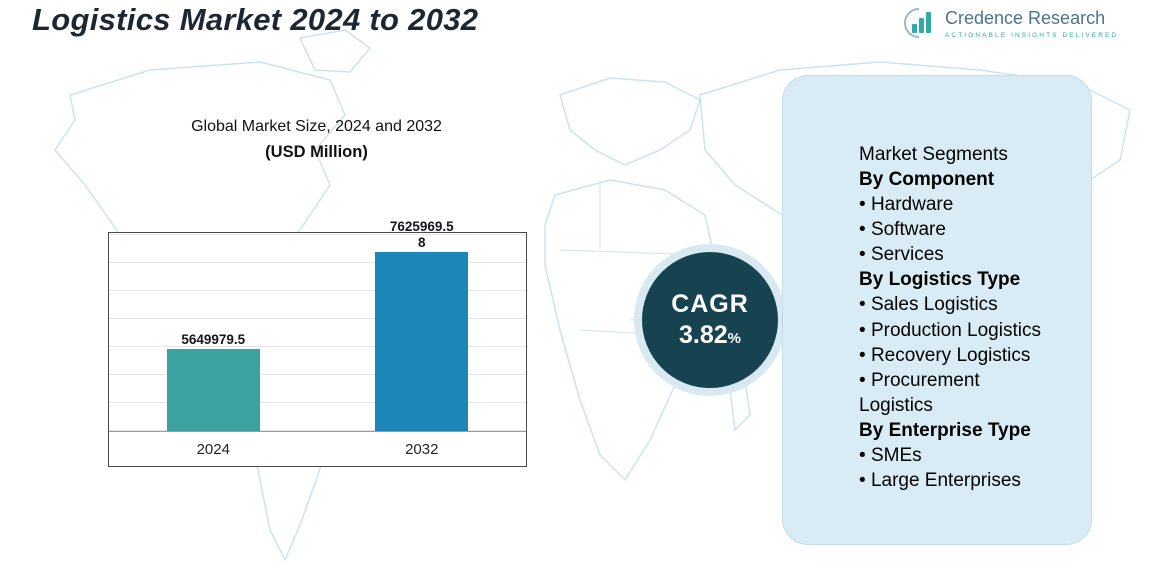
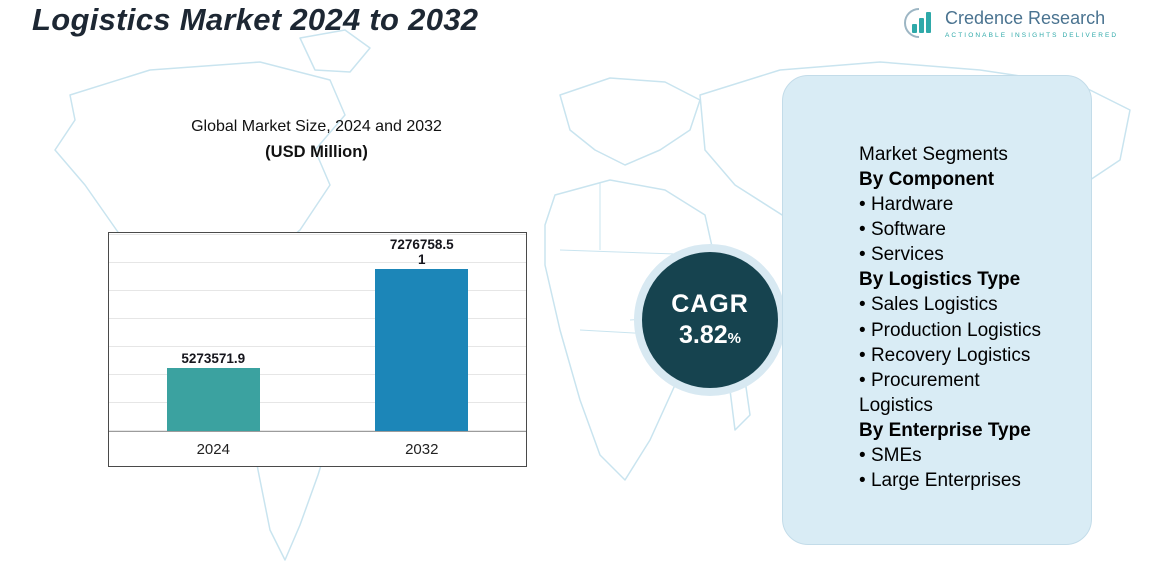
2024: 5649979.5 -> 5273571.9
2032: 7625969.58 -> 7276758.51
